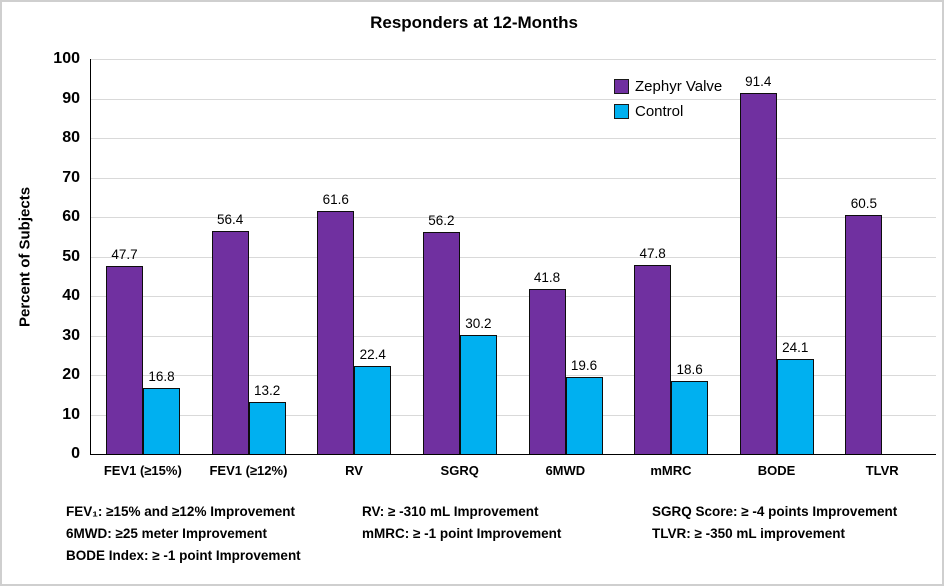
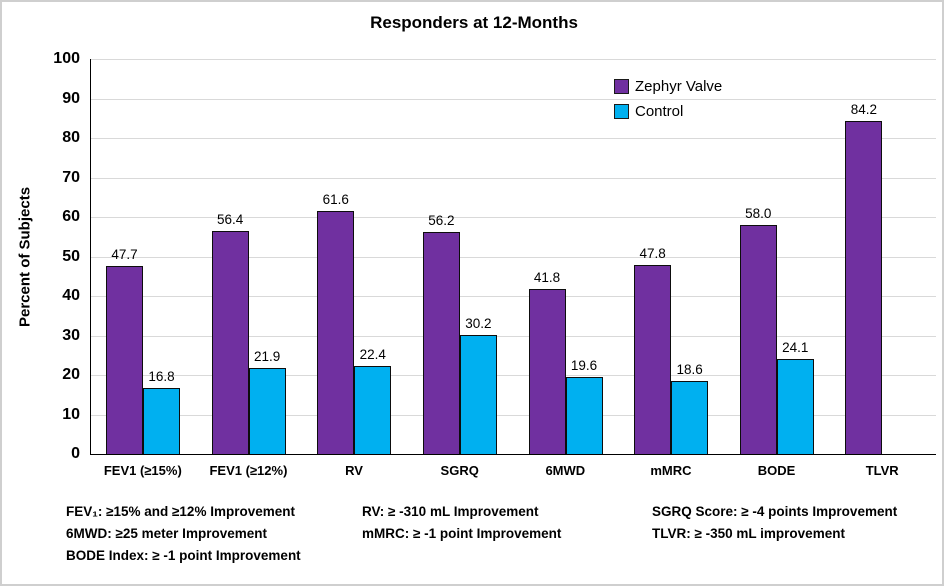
Control/FEV1 (≥12%): 13.2 -> 21.9
Zephyr Valve/BODE: 91.4 -> 58.0
Zephyr Valve/TLVR: 60.5 -> 84.2
